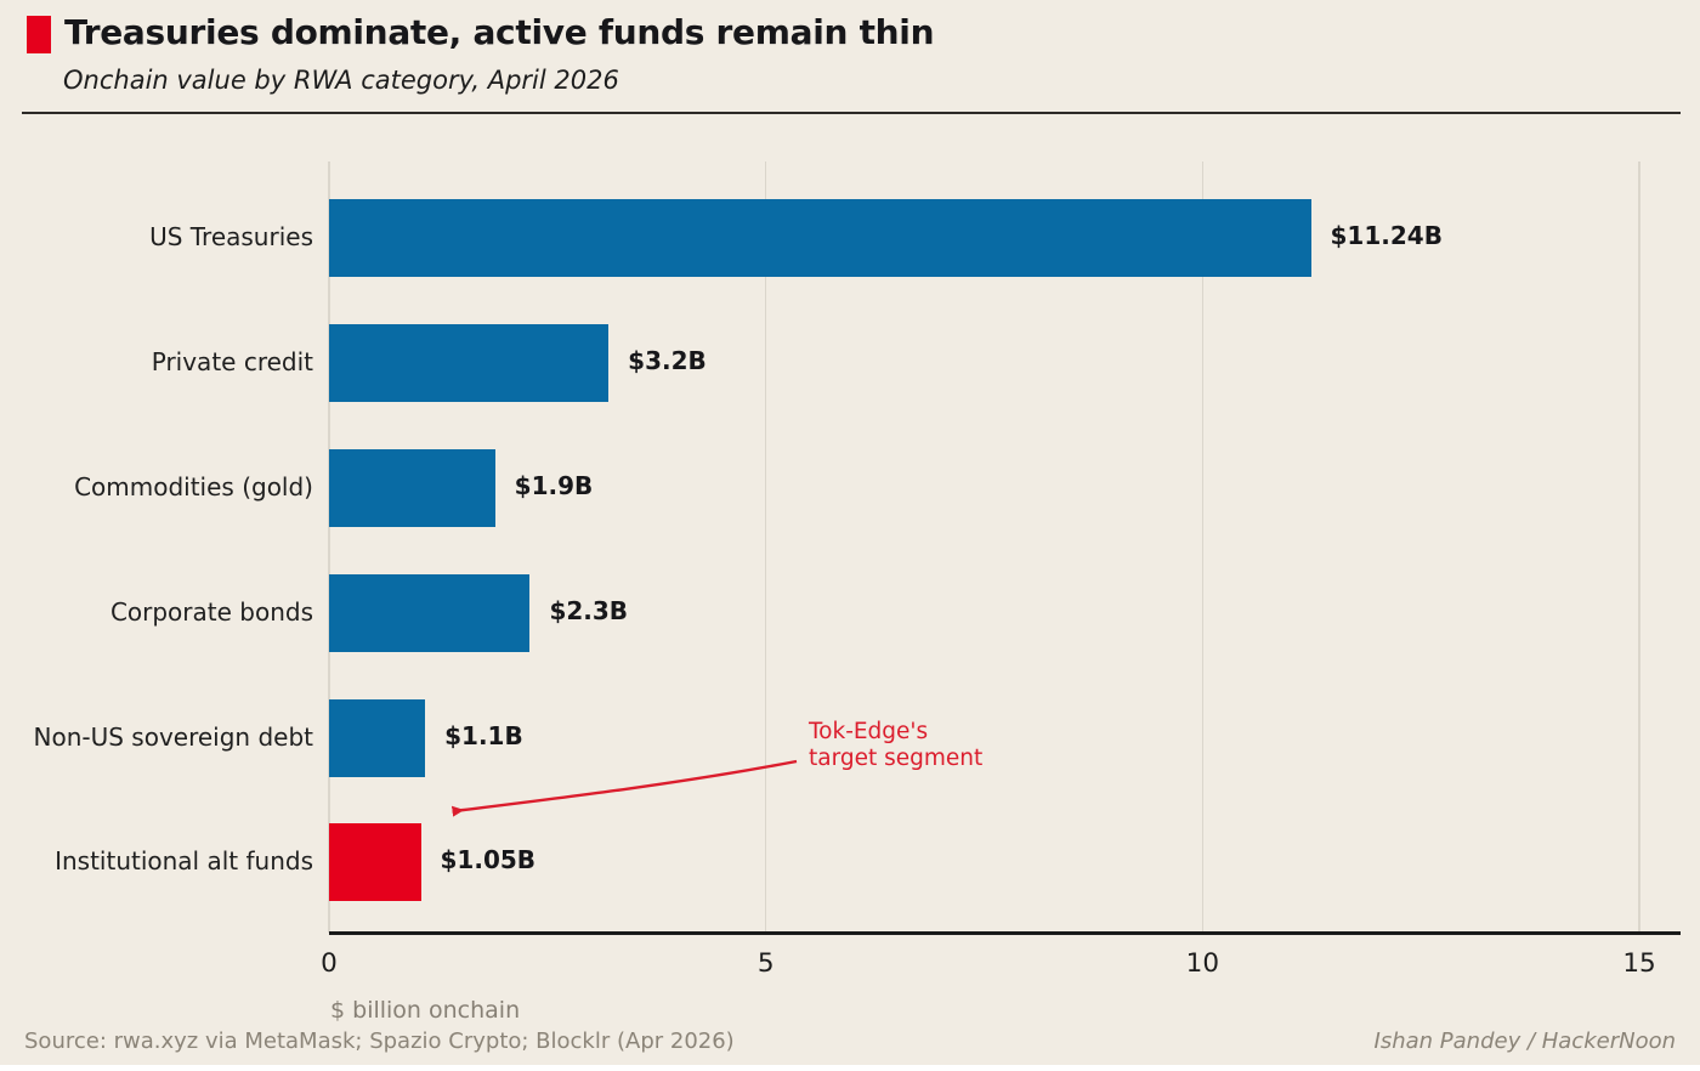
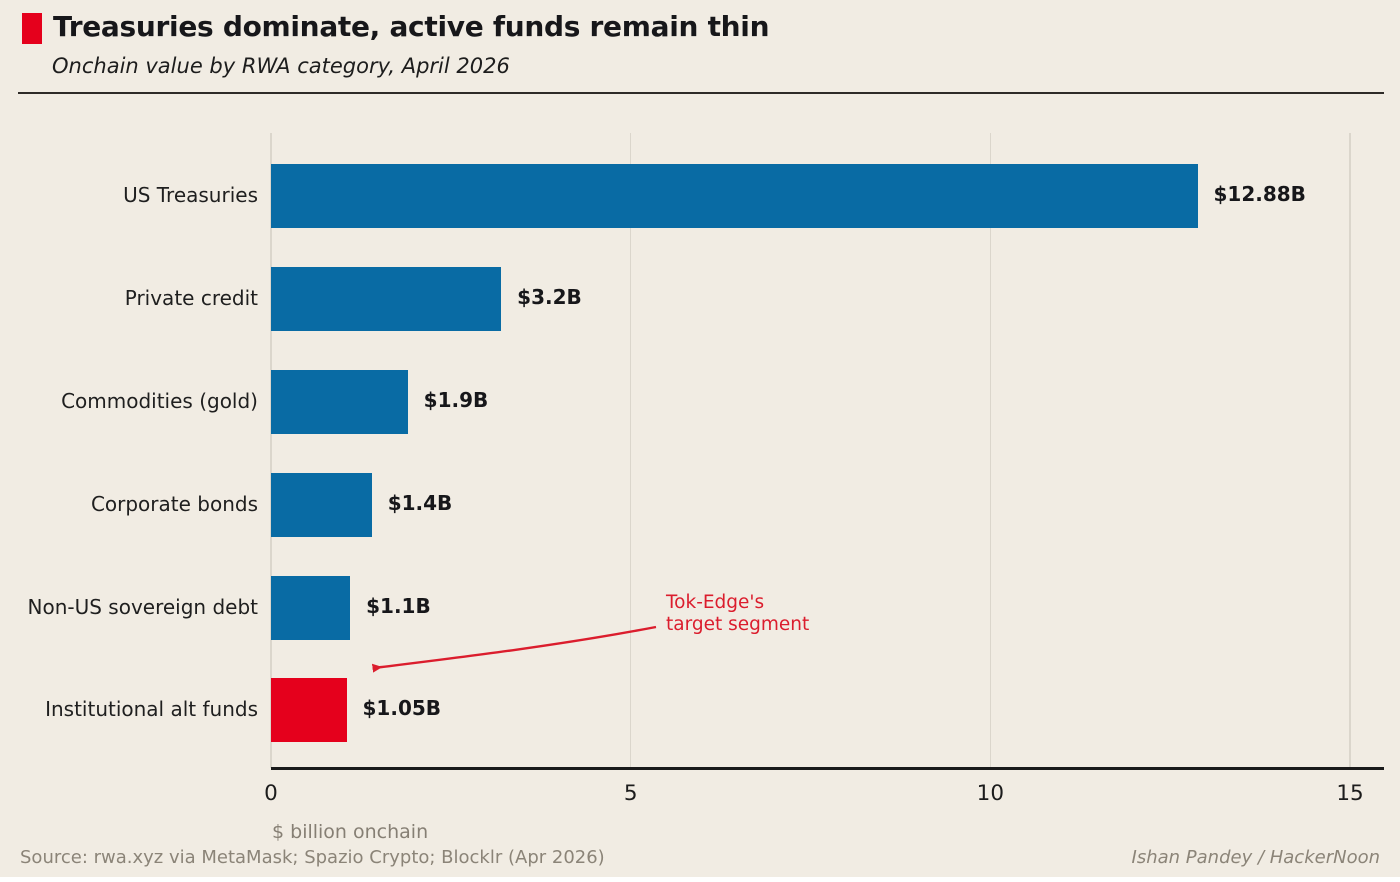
US Treasuries: $11.24B -> $12.88B
Corporate bonds: $2.3B -> $1.4B
